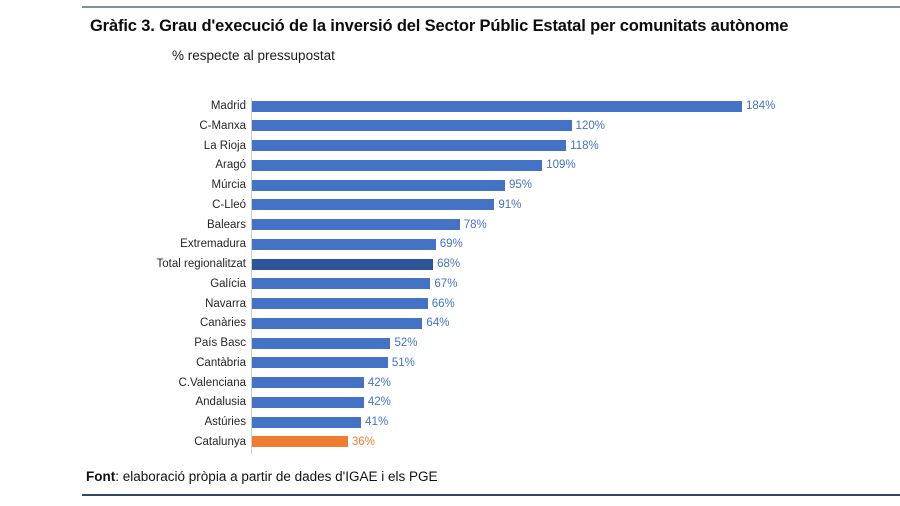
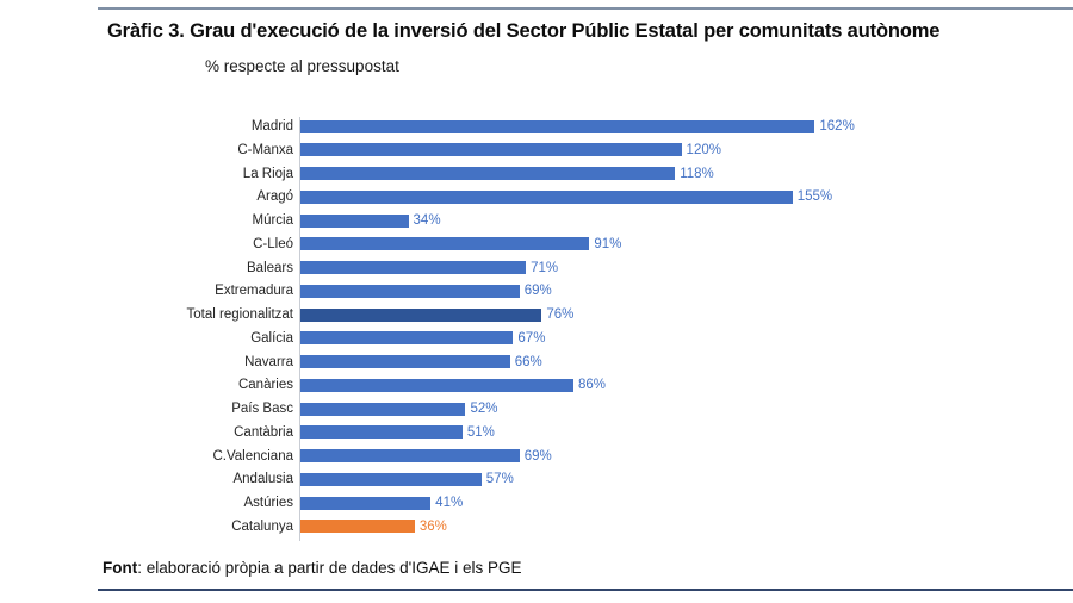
Madrid: 184% -> 162%
Aragó: 109% -> 155%
Múrcia: 95% -> 34%
Balears: 78% -> 71%
Total regionalitzat: 68% -> 76%
Canàries: 64% -> 86%
C.Valenciana: 42% -> 69%
Andalusia: 42% -> 57%
